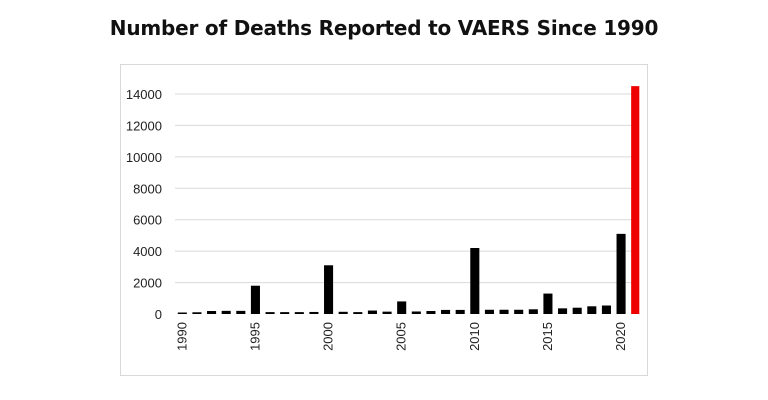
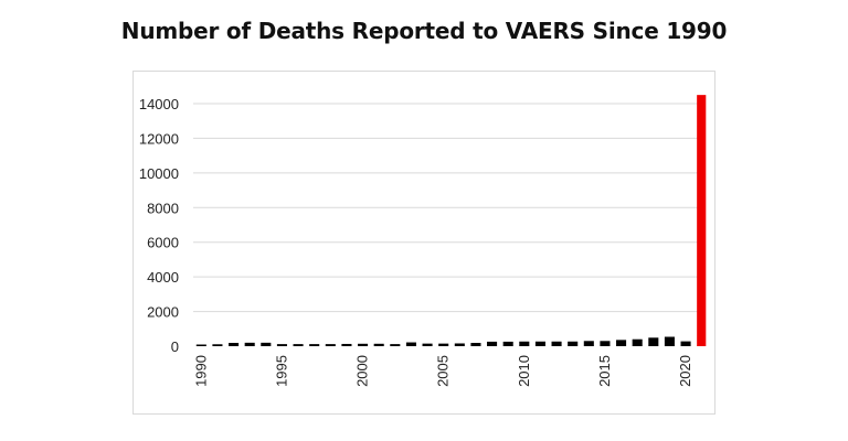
1995: 1800 -> 100
2000: 3100 -> 100
2005: 800 -> 200
2010: 4200 -> 300
2015: 1300 -> 300
2020: 5100 -> 300
